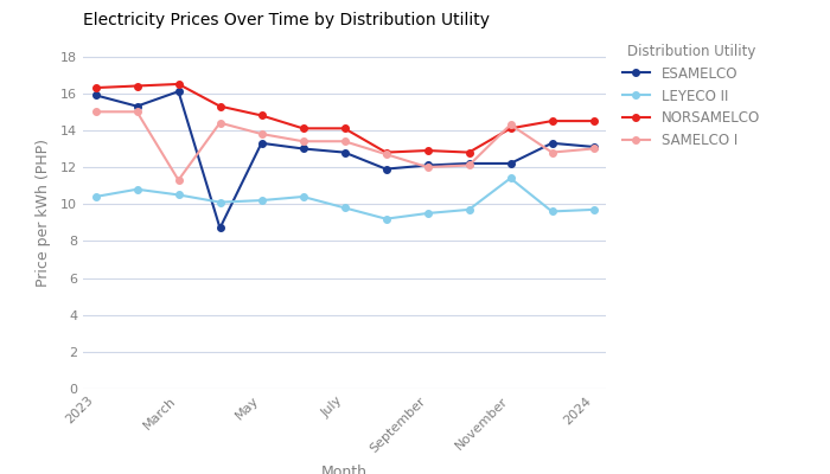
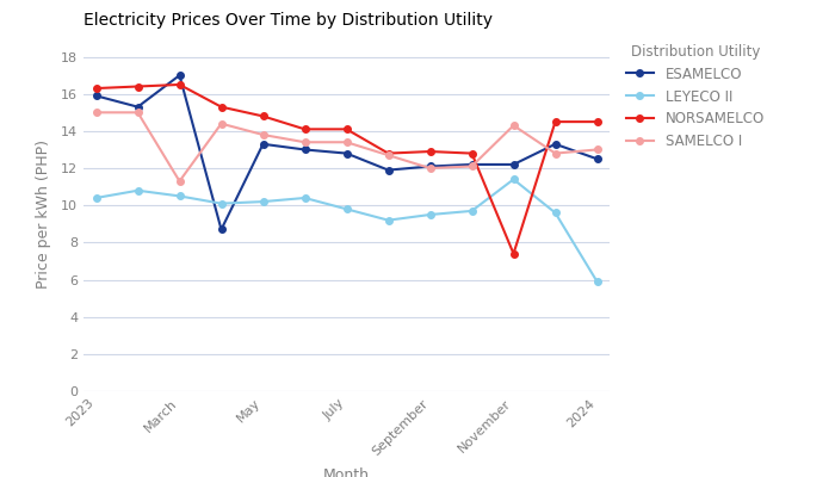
ESAMELCO/March: 16.1 -> 17.0
NORSAMELCO/November: 14.1 -> 7.4
ESAMELCO/2024: 13.1 -> 12.5
LEYECO II/2024: 9.7 -> 5.9
